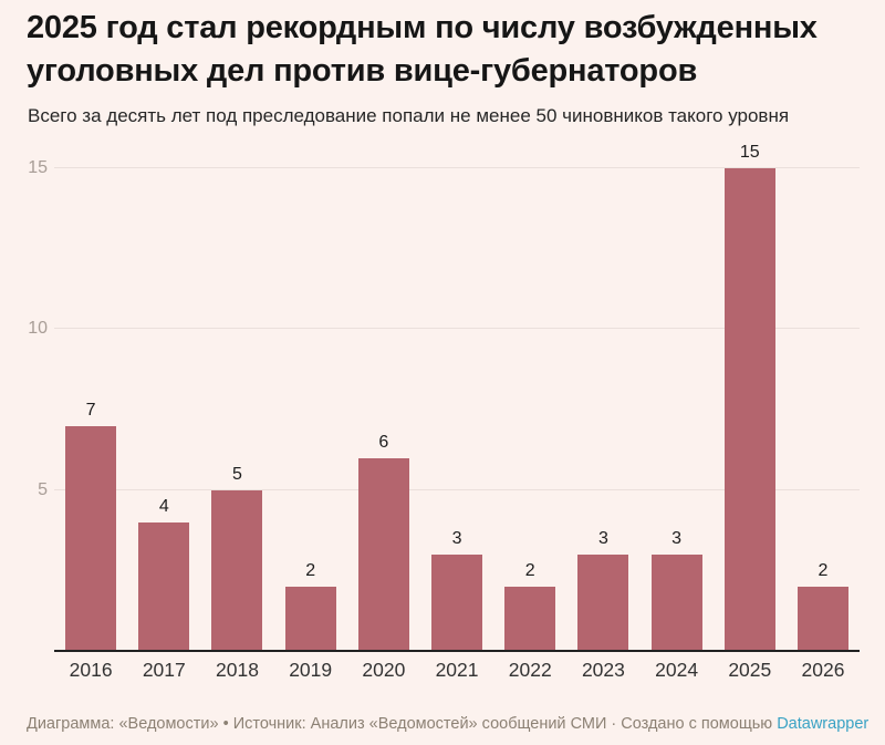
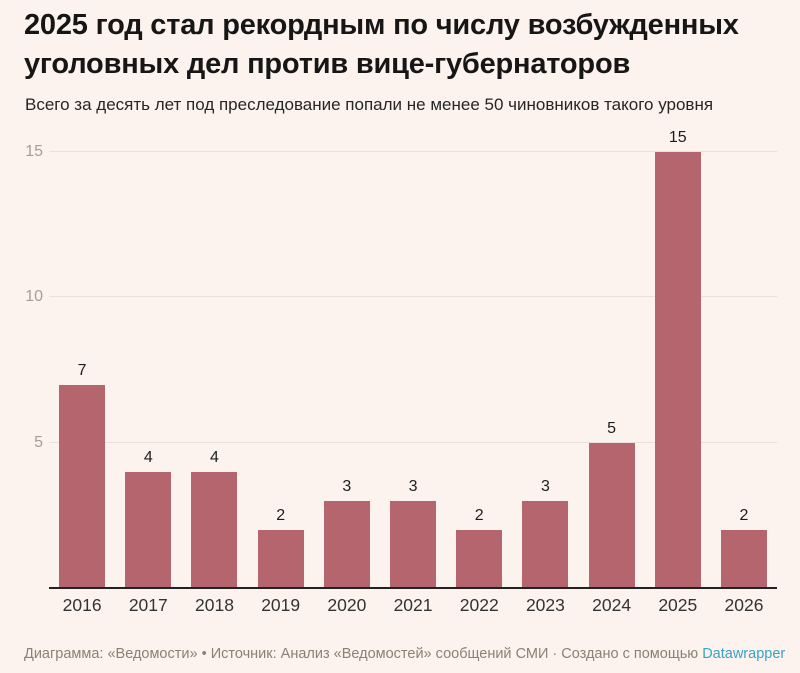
2018: 5 -> 4
2020: 6 -> 3
2024: 3 -> 5
